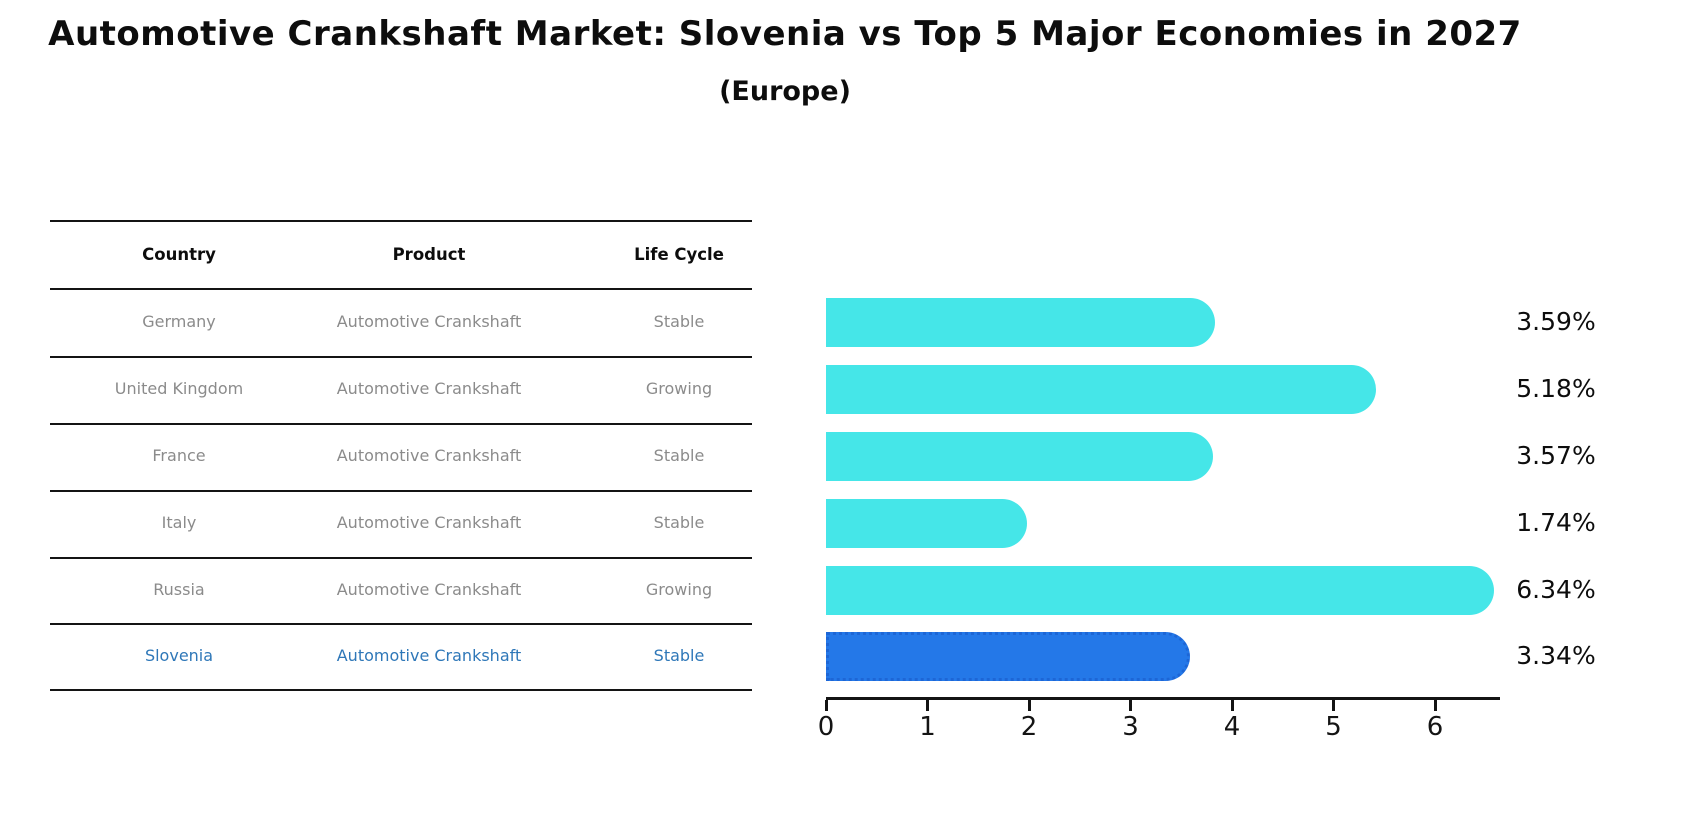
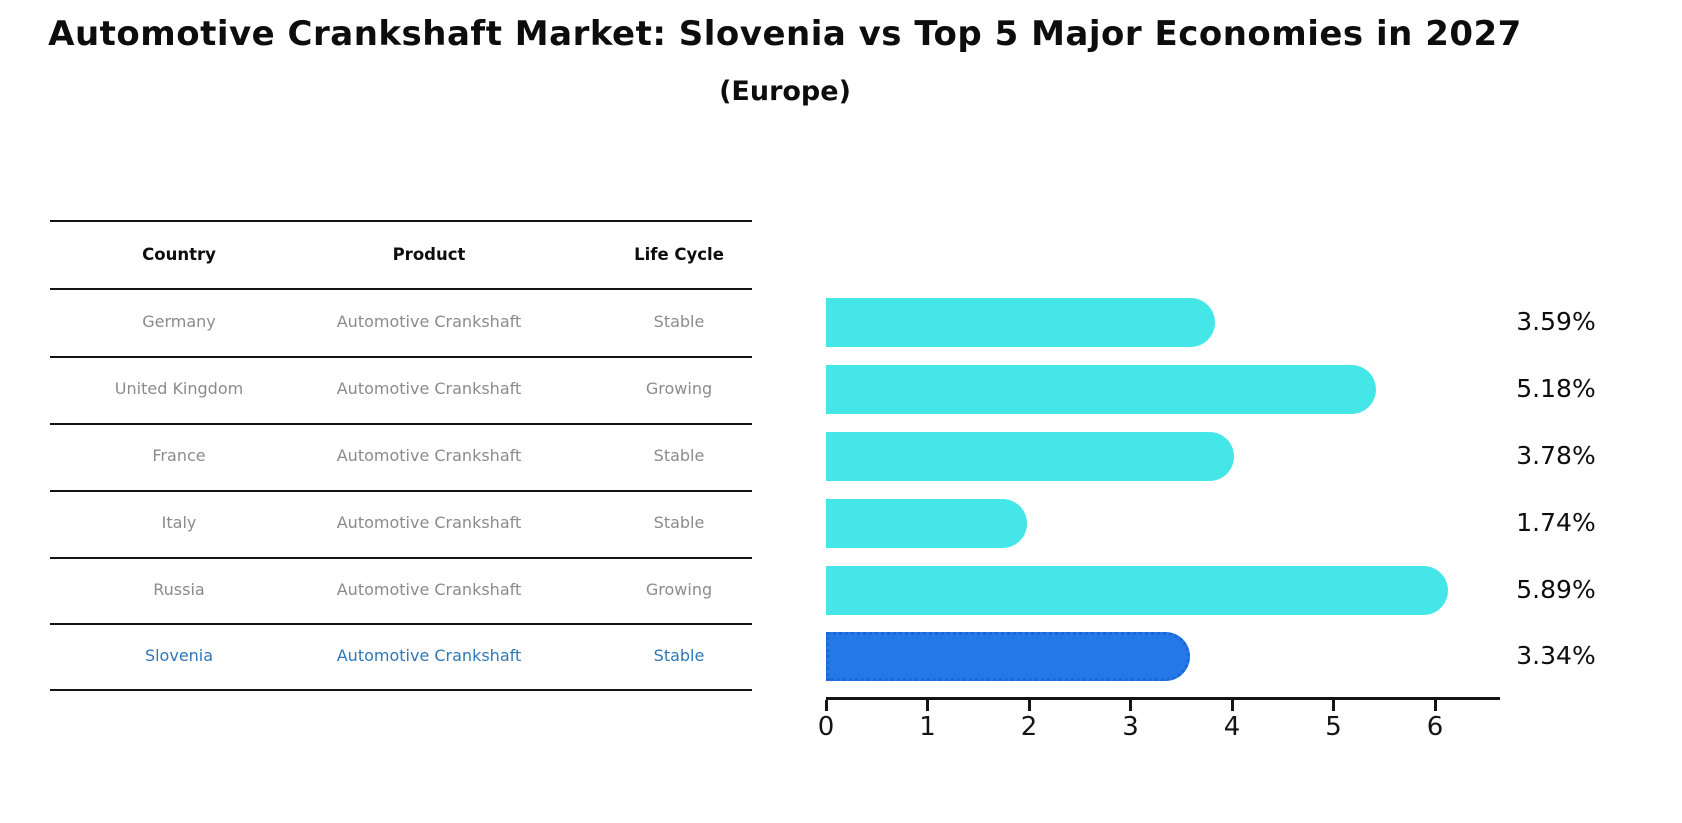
France: 3.57% -> 3.78%
Russia: 6.34% -> 5.89%
